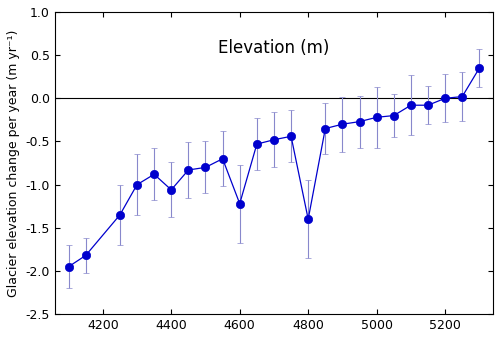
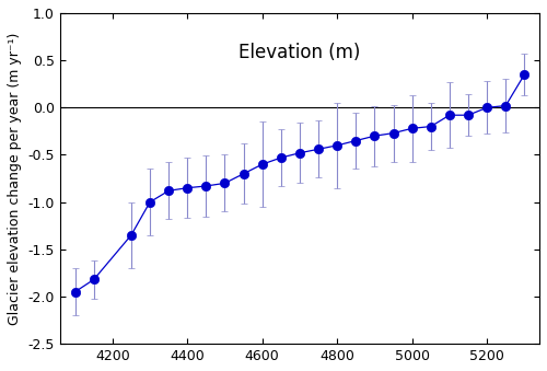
4400: -1.06 -> -0.85
4600: -1.22 -> -0.60
4800: -1.40 -> -0.40
